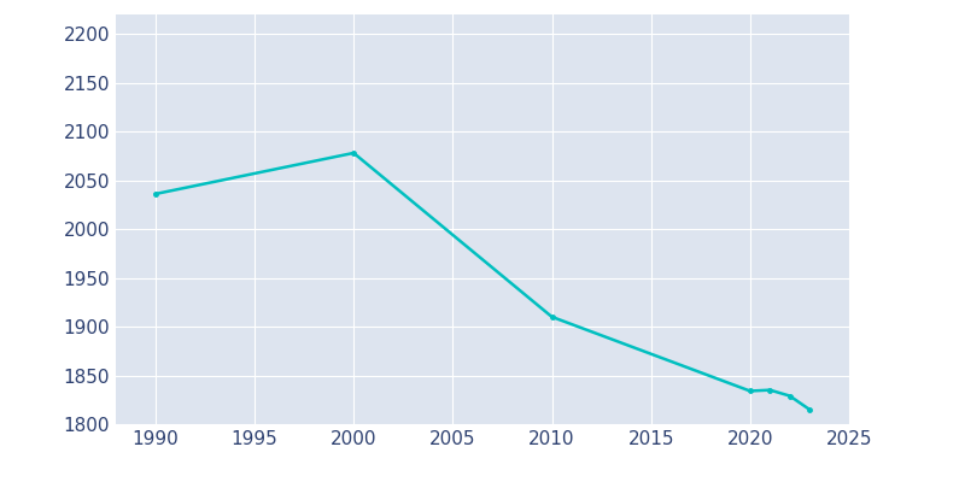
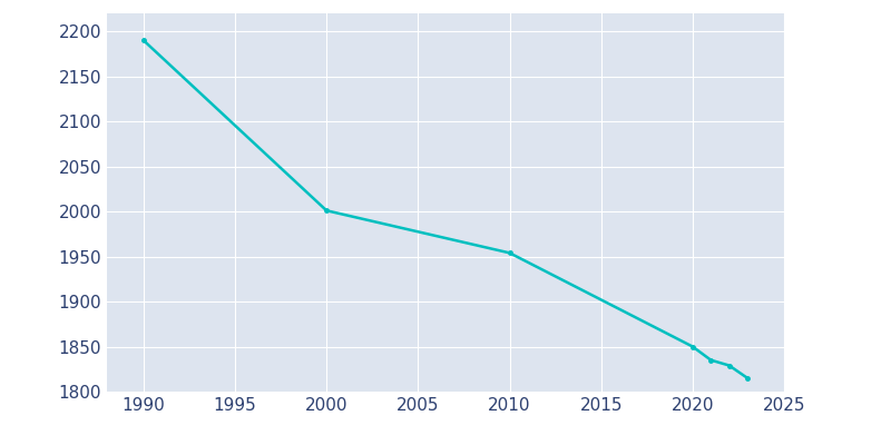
1990: 2036 -> 2190
2000: 2078 -> 2001
2010: 1910 -> 1954
2020: 1834 -> 1850
